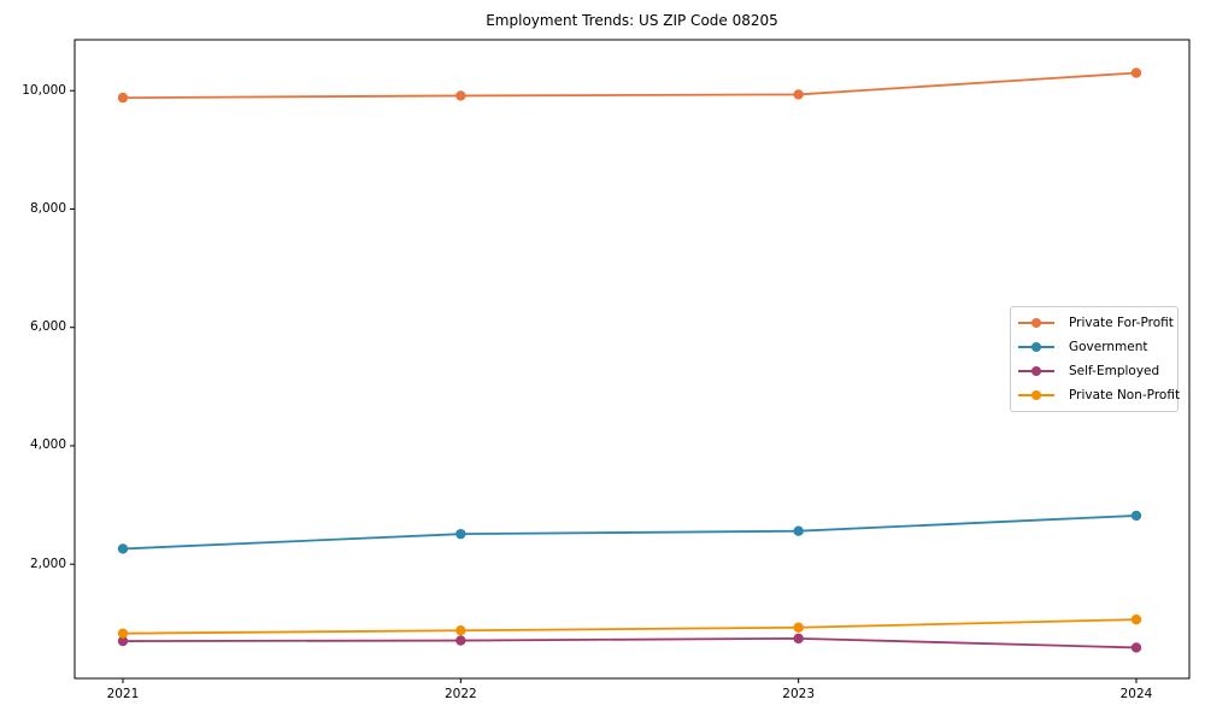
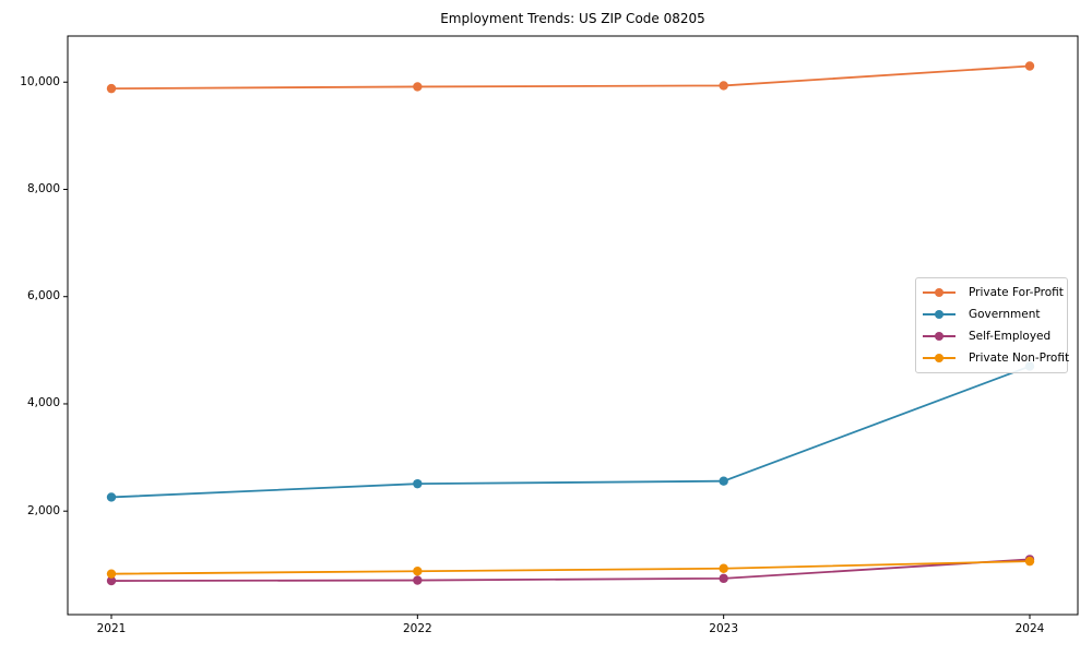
Government/2024: 2800 -> 4700
Self-Employed/2024: 600 -> 1100
